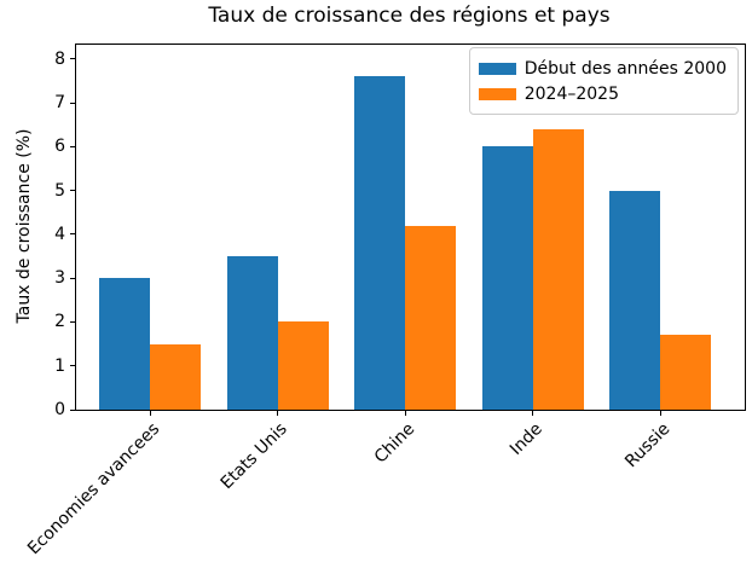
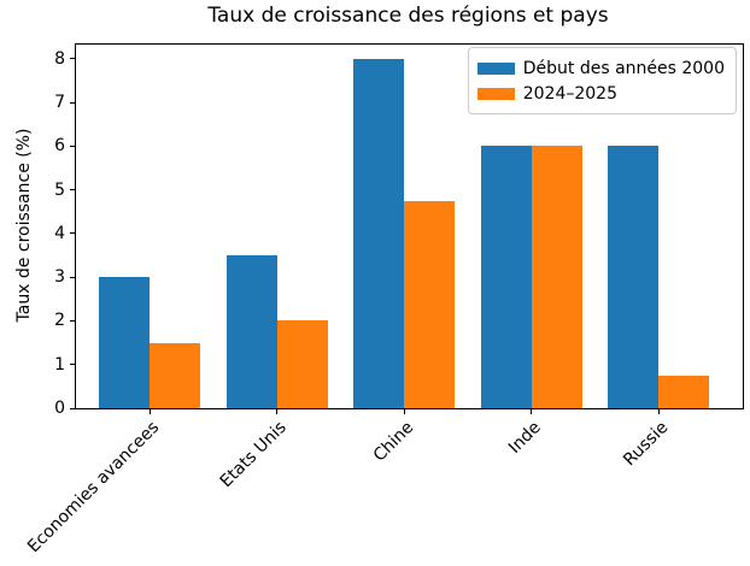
Début des années 2000/Chine: 7.6 -> 8.0
2024–2025/Chine: 4.2 -> 4.8
2024–2025/Inde: 6.4 -> 6.0
Début des années 2000/Russie: 5.0 -> 6.0
2024–2025/Russie: 1.7 -> 0.8
